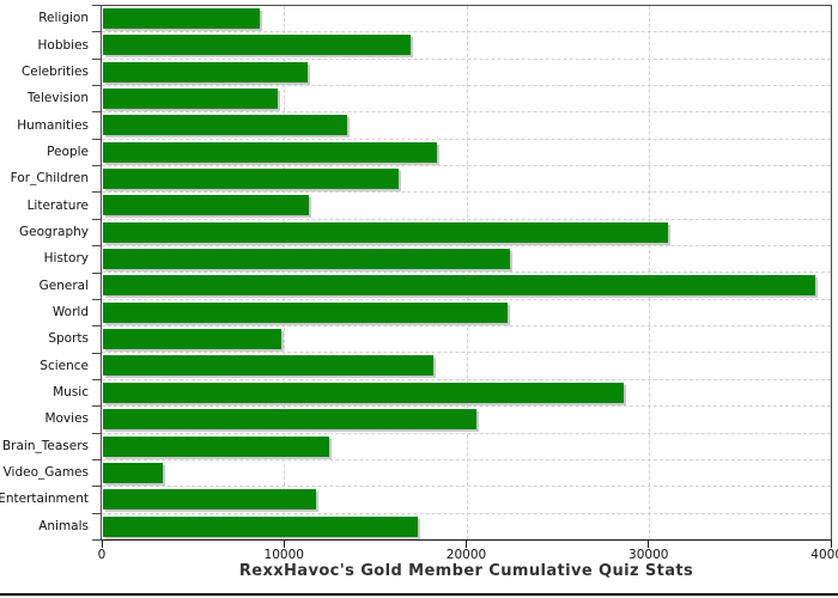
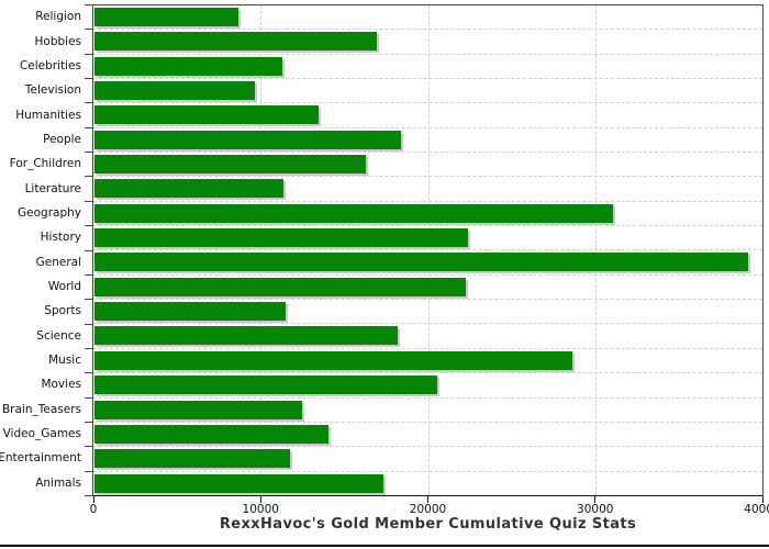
Sports: 9800 -> 11400
Video_Games: 3300 -> 14000
